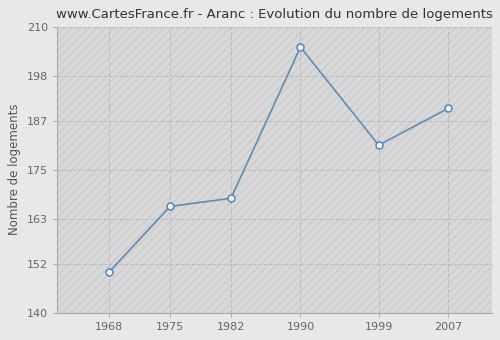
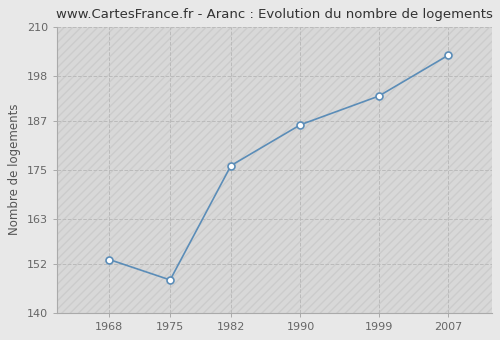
1968: 150 -> 153
1975: 166 -> 148
1982: 168 -> 176
1990: 205 -> 186
1999: 181 -> 193
2007: 190 -> 203
